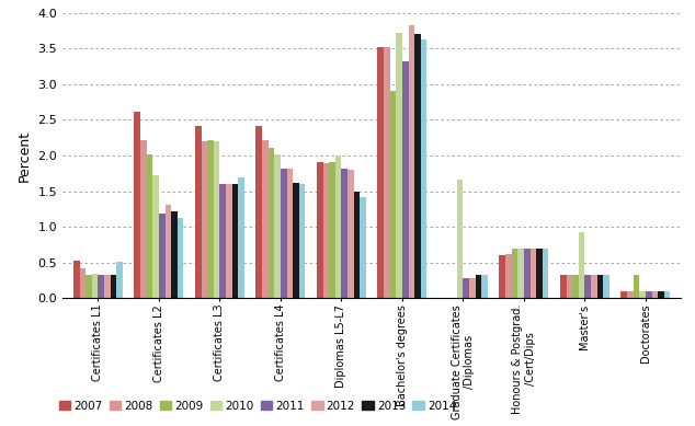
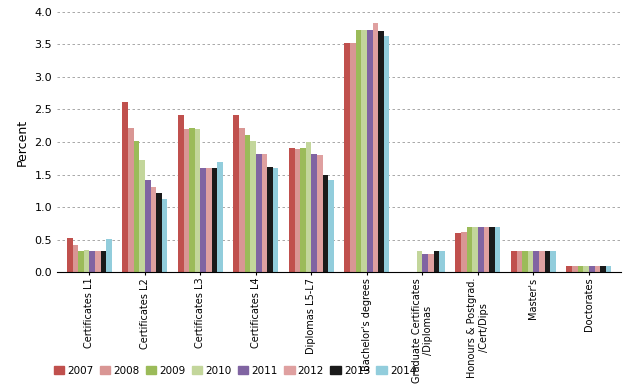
2011/Certificates L2: 1.18 -> 1.41
2009/Bachelor's degrees: 2.90 -> 3.72
2011/Bachelor's degrees: 3.32 -> 3.72
2010/Graduate Certificates /Diplomas: 1.66 -> 0.32
2010/Master's: 0.92 -> 0.32
2009/Doctorates: 0.32 -> 0.10
